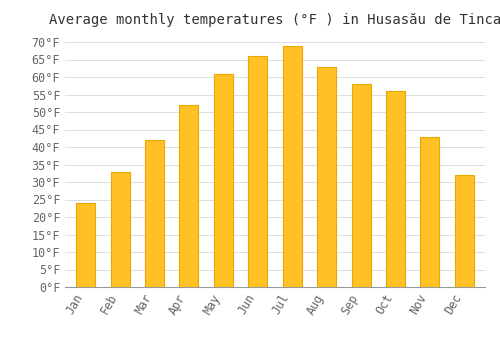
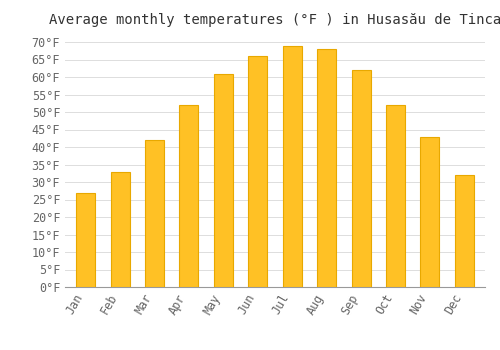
Jan: 24°F -> 27°F
Aug: 63°F -> 68°F
Sep: 58°F -> 62°F
Oct: 56°F -> 52°F
